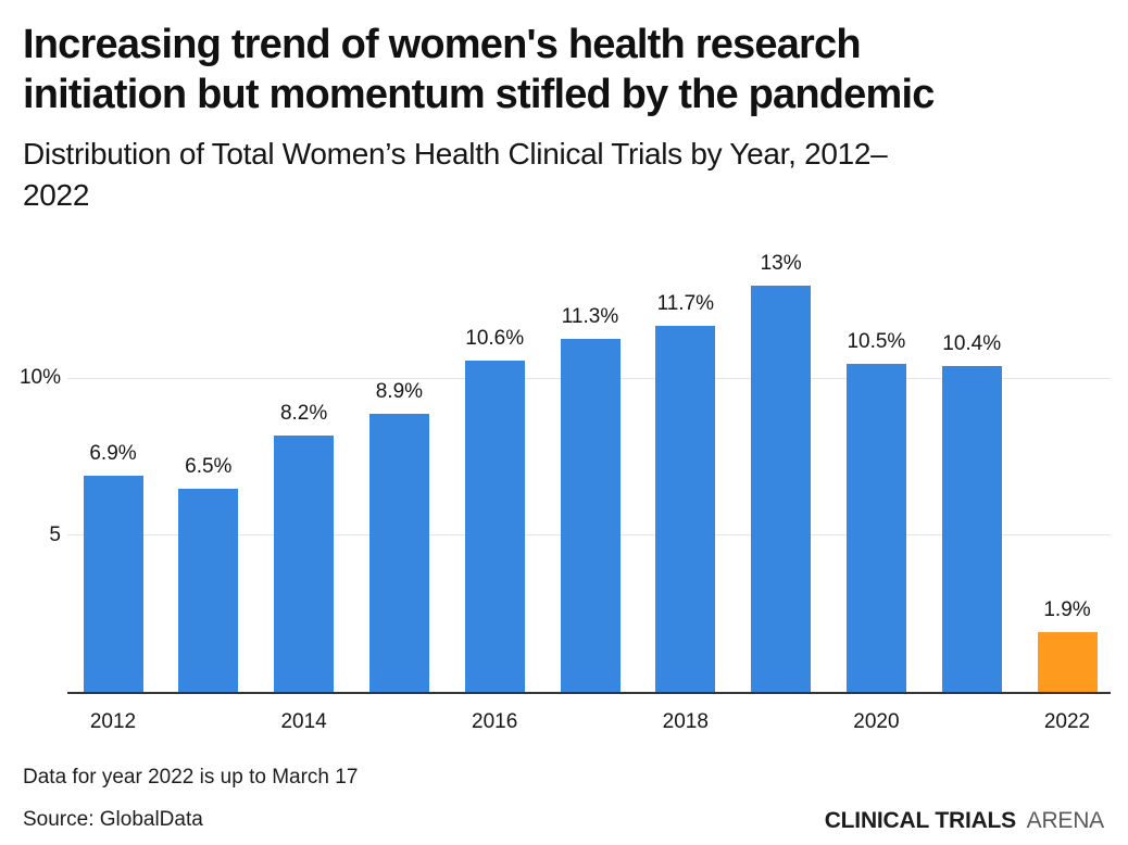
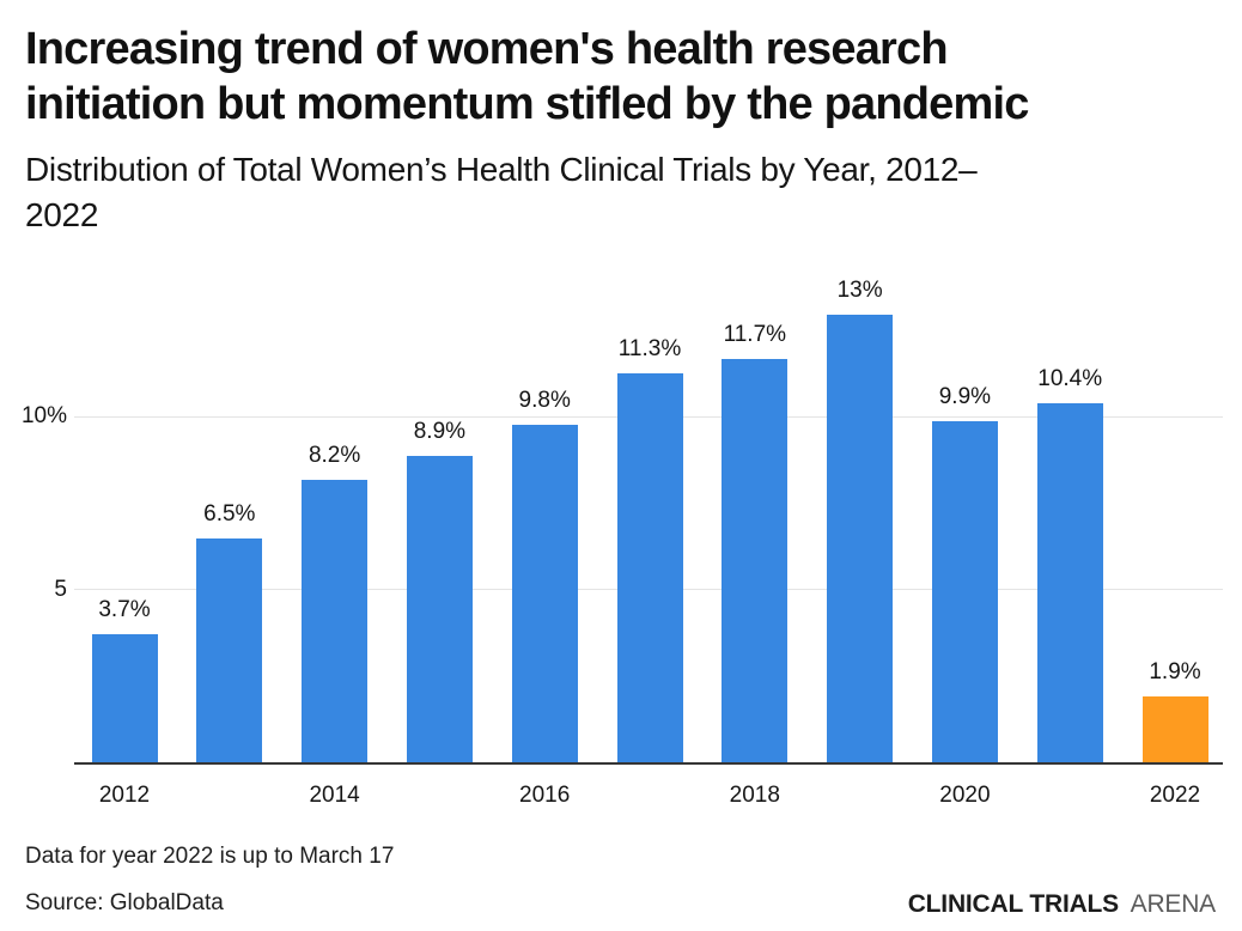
2012: 6.9% -> 3.7%
2016: 10.6% -> 9.8%
2020: 10.5% -> 9.9%
